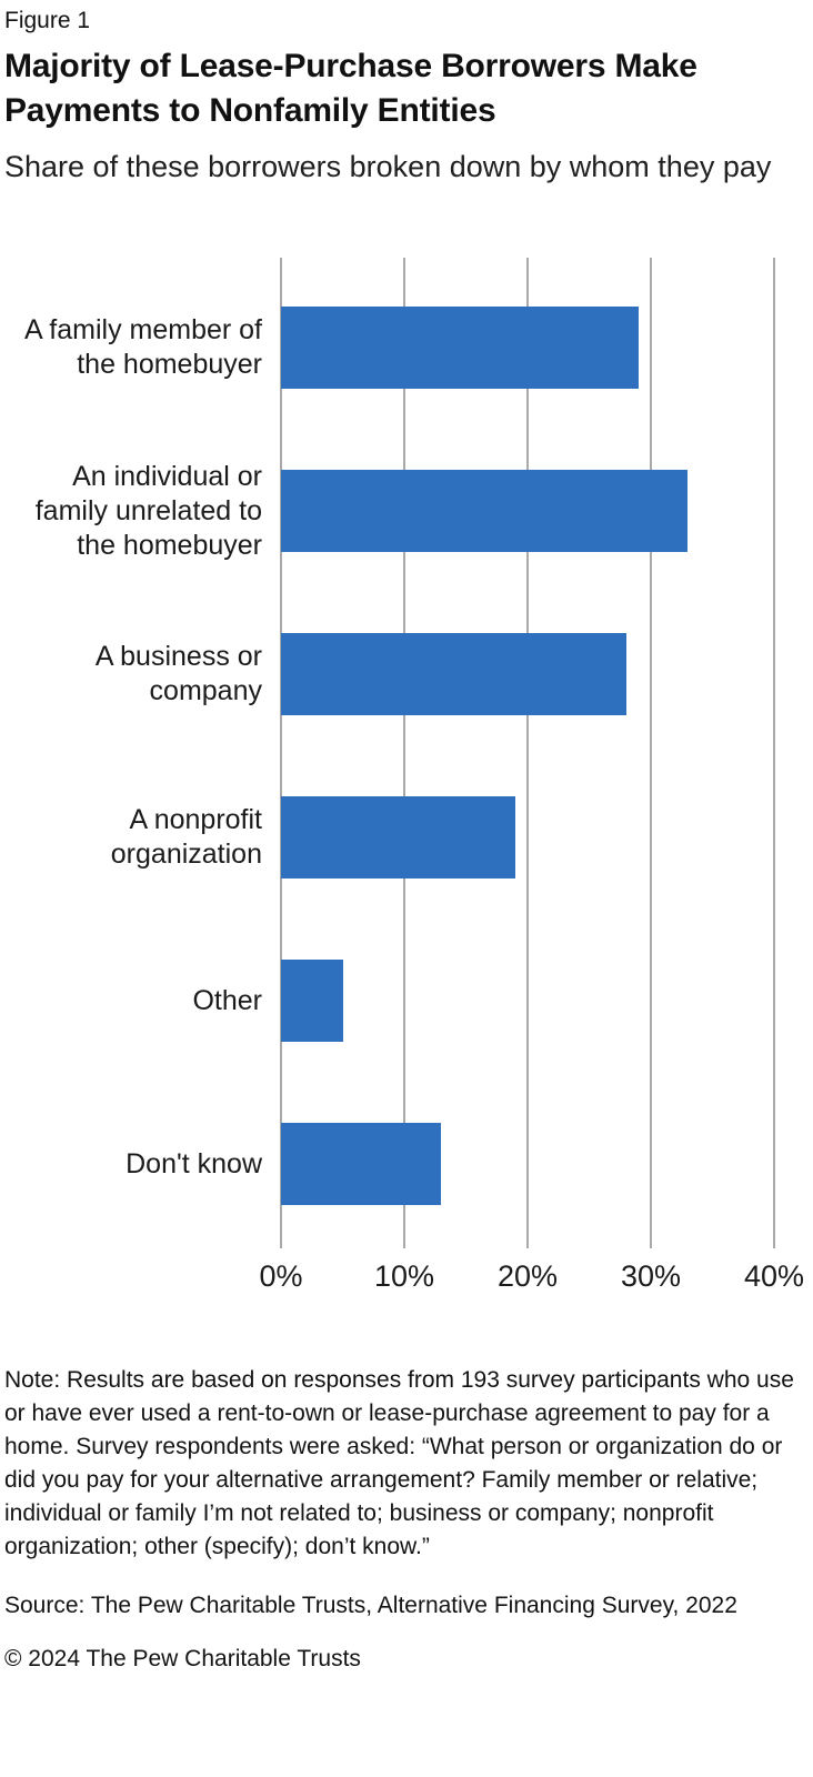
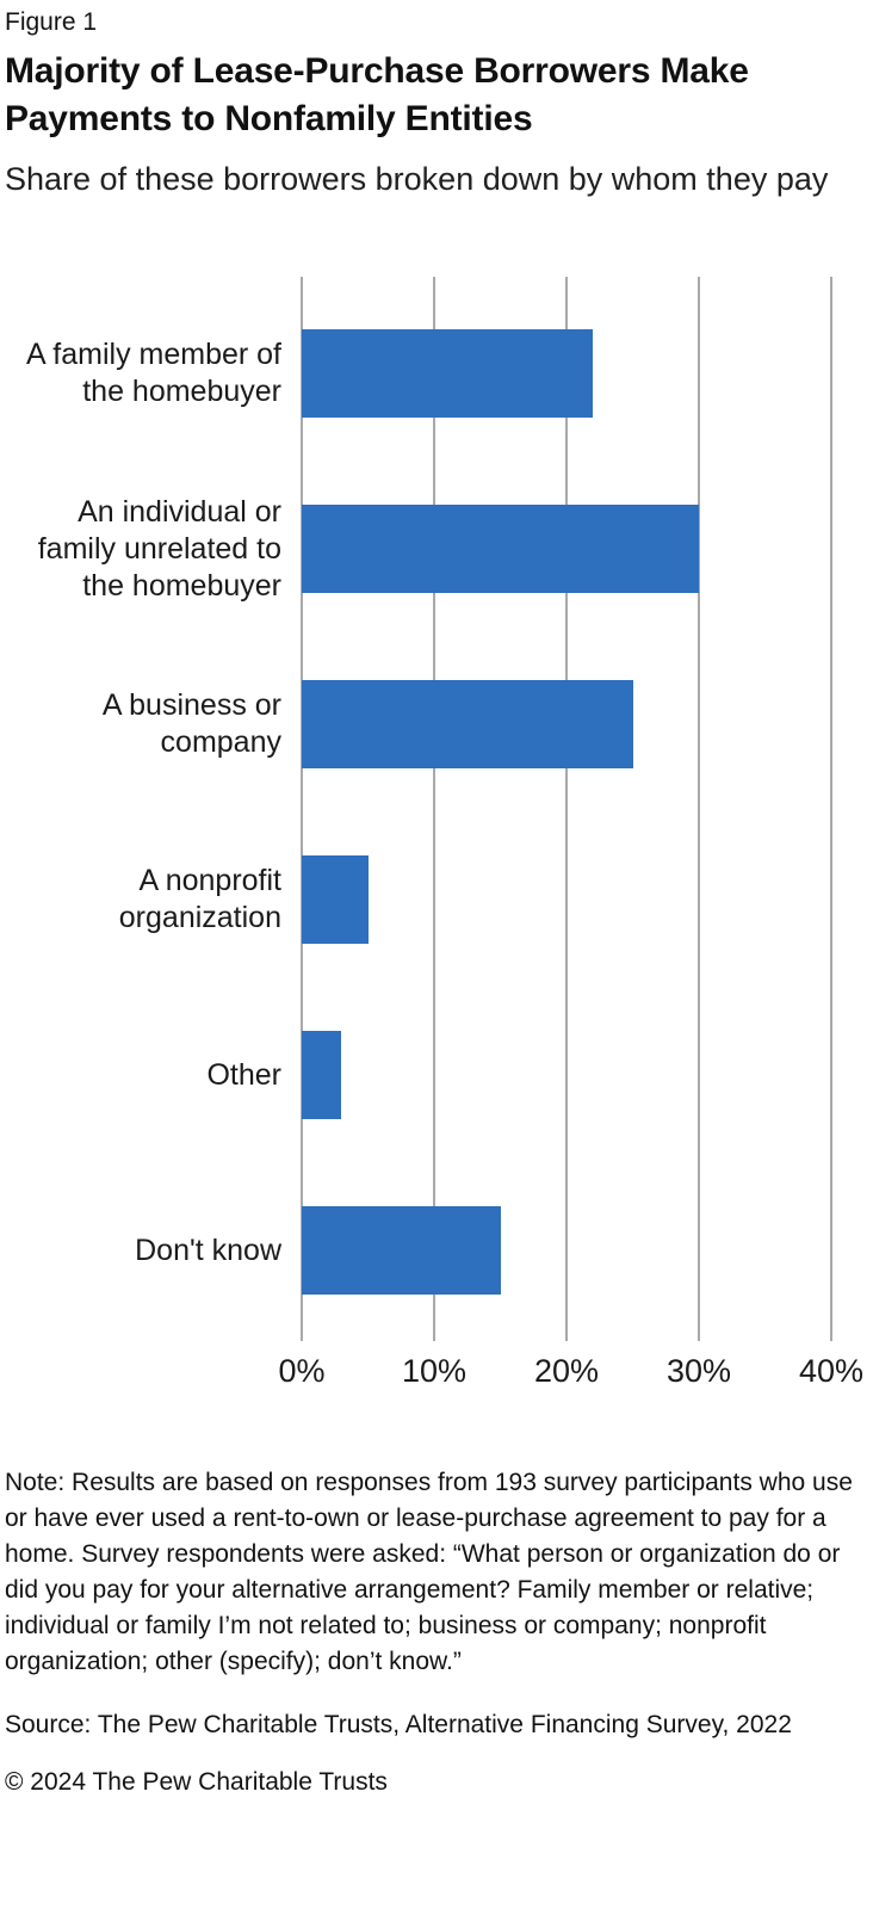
A family member of the homebuyer: 29% -> 22%
An individual or family unrelated to the homebuyer: 33% -> 30%
A business or company: 28% -> 25%
A nonprofit organization: 19% -> 5%
Other: 5% -> 3%
Don't know: 13% -> 15%
